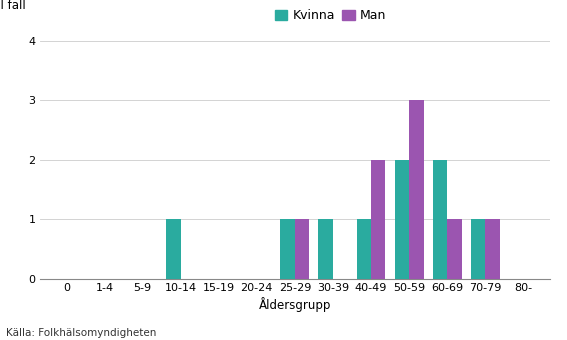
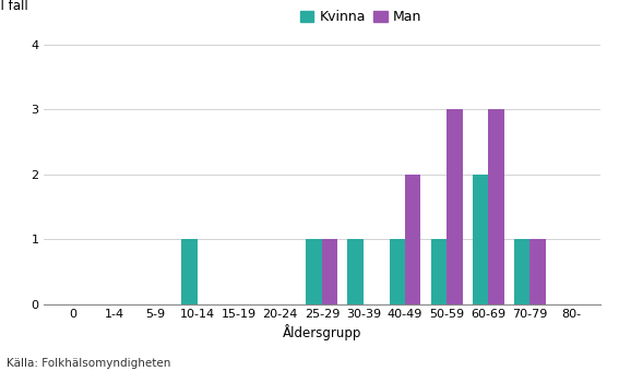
Kvinna/50-59: 2 -> 1
Man/60-69: 1 -> 3
